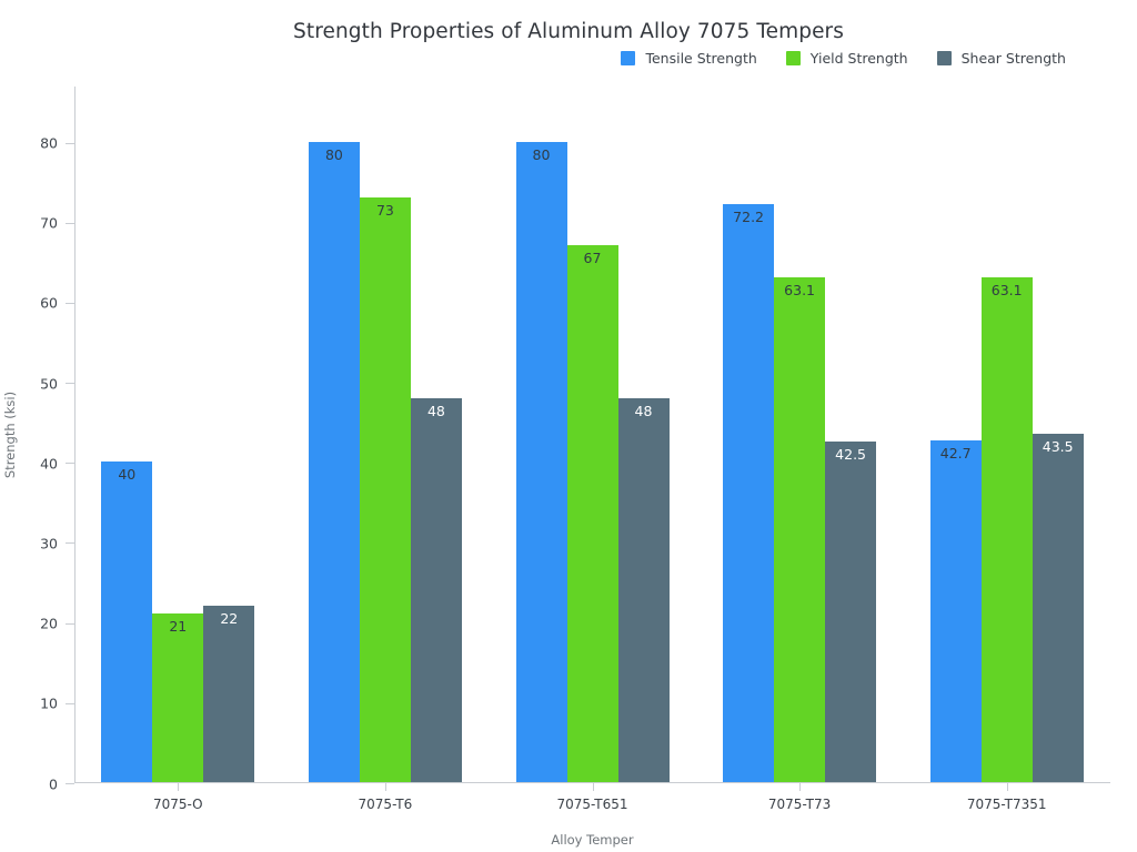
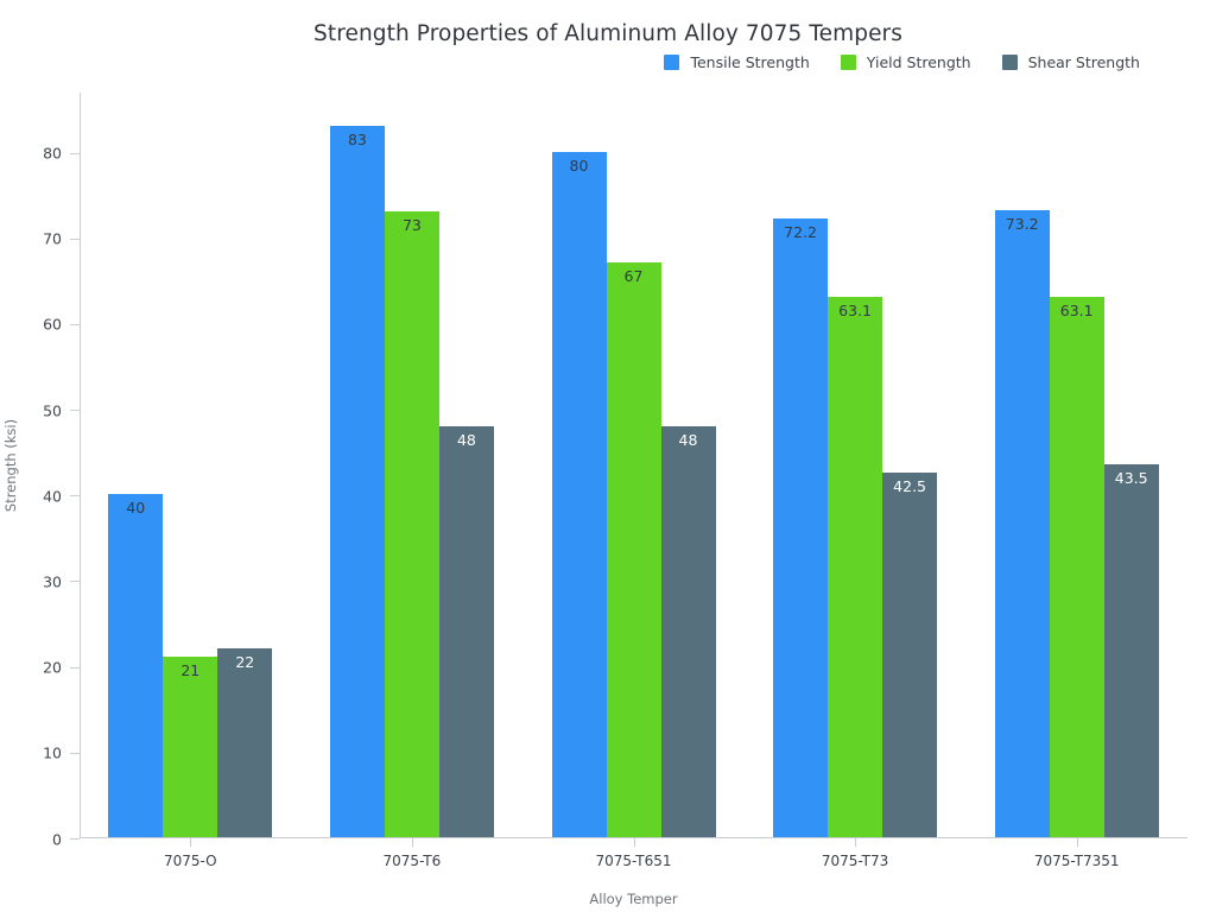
Tensile Strength/7075-T6: 80 -> 83
Tensile Strength/7075-T7351: 42.7 -> 73.2
